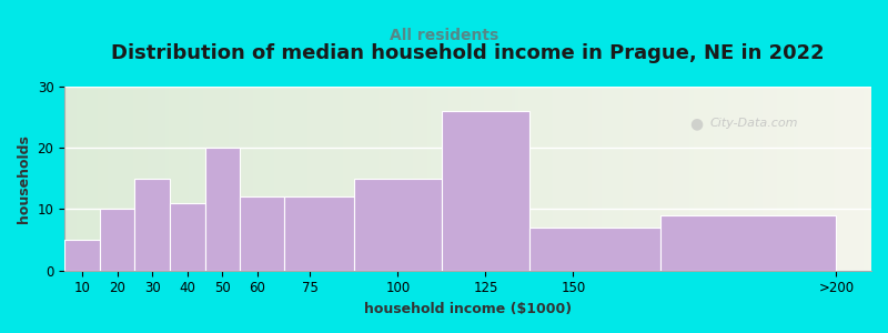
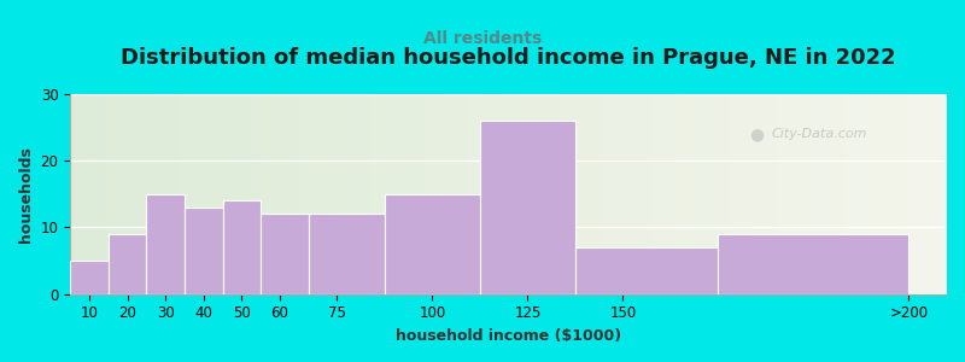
20: 10 -> 9
40: 11 -> 13
50: 20 -> 14
